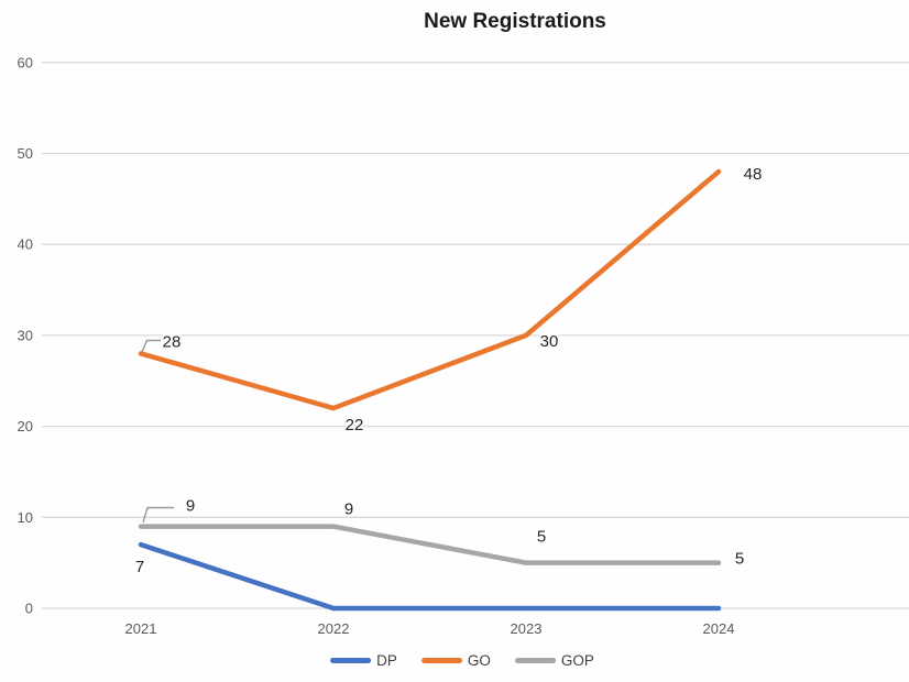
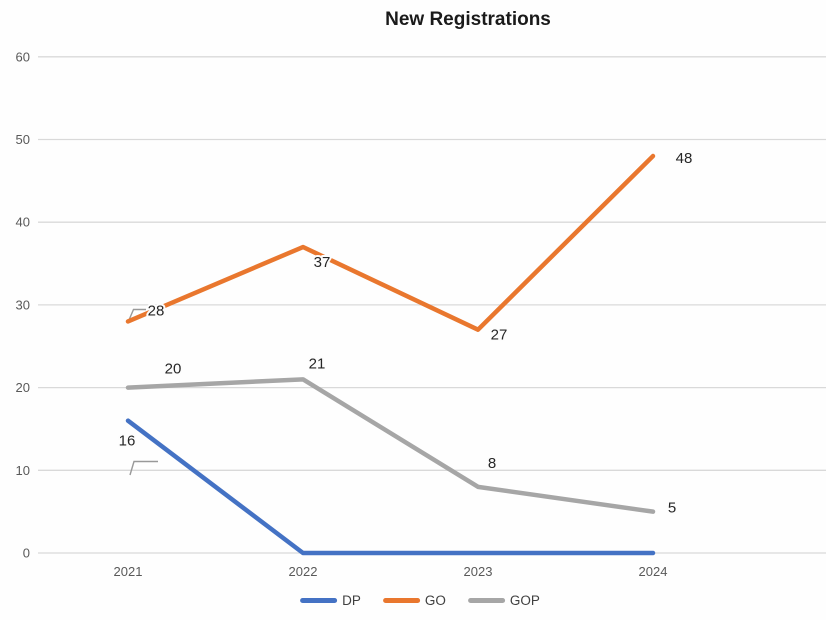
DP/2021: 7 -> 16
GOP/2021: 9 -> 20
GO/2022: 22 -> 37
GOP/2022: 9 -> 21
GO/2023: 30 -> 27
GOP/2023: 5 -> 8
